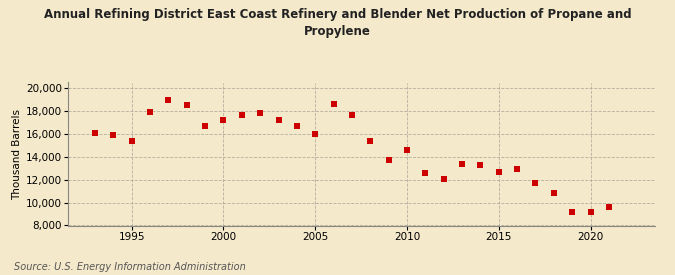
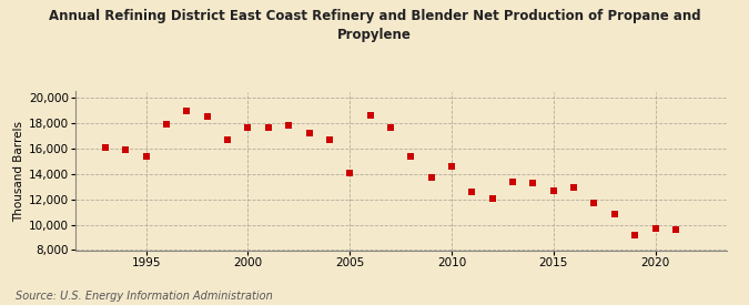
2000: 17,200 -> 17,700
2005: 16,000 -> 14,100
2020: 9,200 -> 9,700
